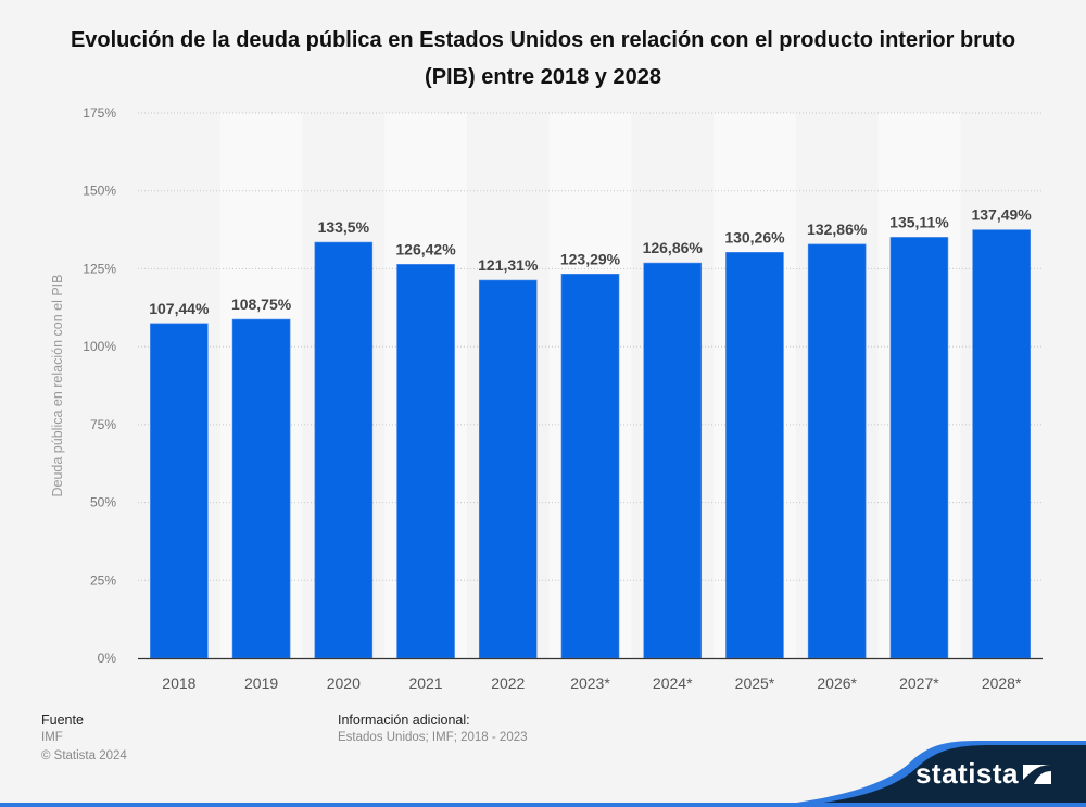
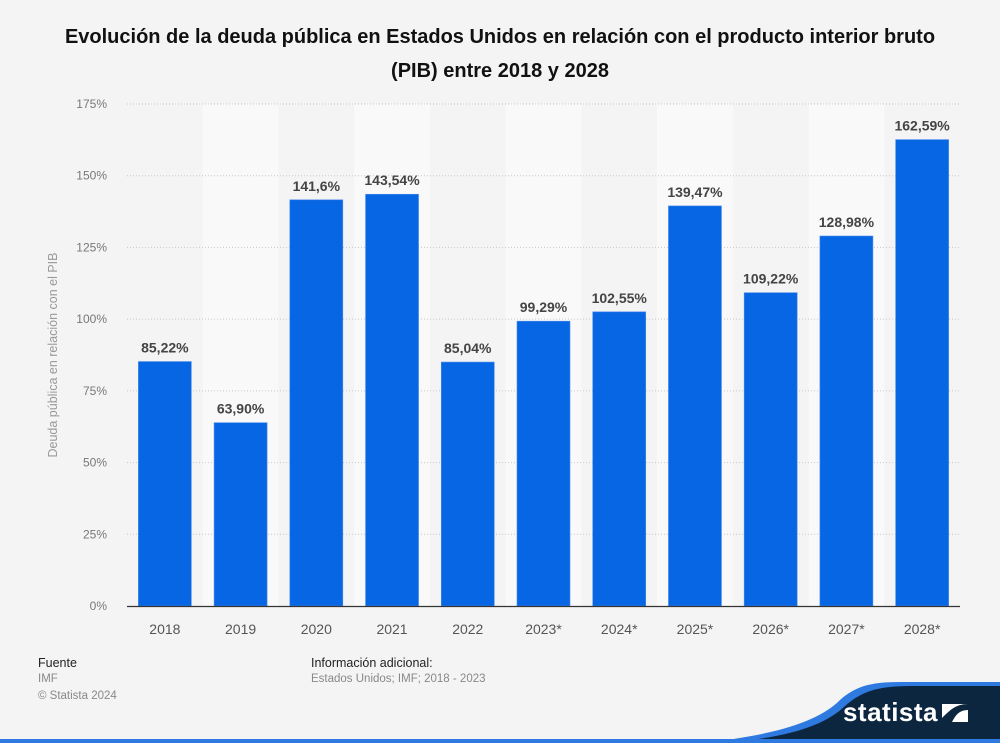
2018: 107,44% -> 85,22%
2019: 108,75% -> 63,90%
2020: 133,5% -> 141,6%
2021: 126,42% -> 143,54%
2022: 121,31% -> 85,04%
2023*: 123,29% -> 99,29%
2024*: 126,86% -> 102,55%
2025*: 130,26% -> 139,47%
2026*: 132,86% -> 109,22%
2027*: 135,11% -> 128,98%
2028*: 137,49% -> 162,59%
